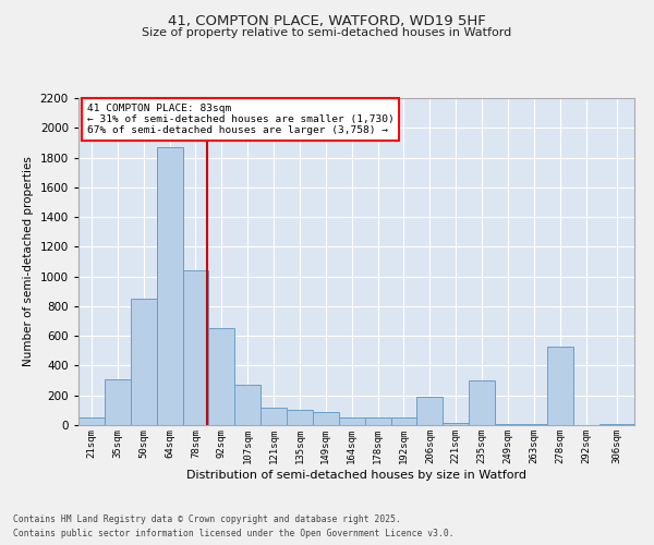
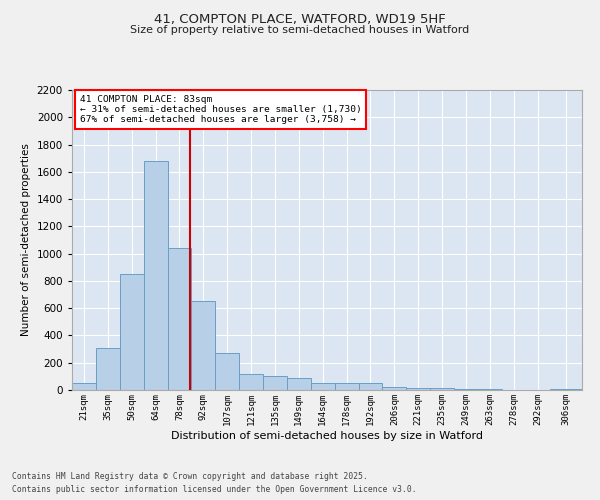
64sqm: 1870 -> 1680
206sqm: 190 -> 20
235sqm: 300 -> 20
278sqm: 530 -> 0
